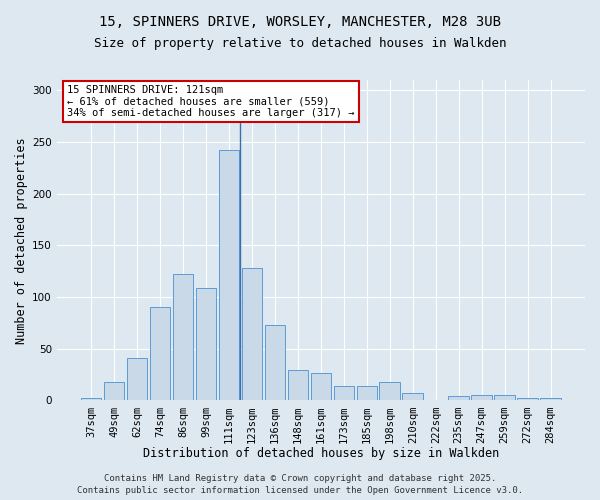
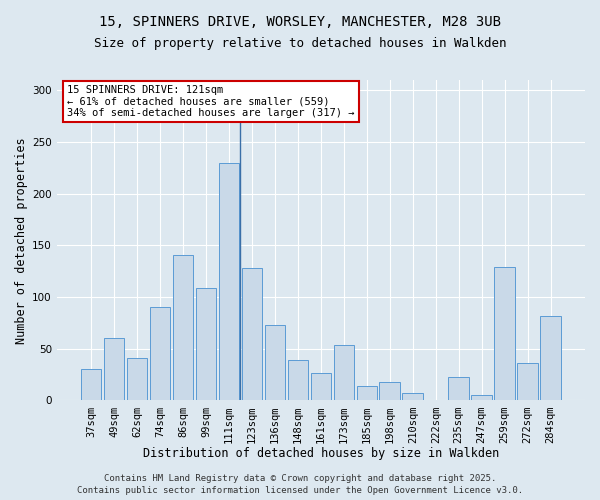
37sqm: 2 -> 30
49sqm: 18 -> 60
86sqm: 122 -> 141
111sqm: 242 -> 230
148sqm: 29 -> 39
173sqm: 14 -> 54
235sqm: 4 -> 23
259sqm: 5 -> 129
272sqm: 2 -> 36
284sqm: 2 -> 82
